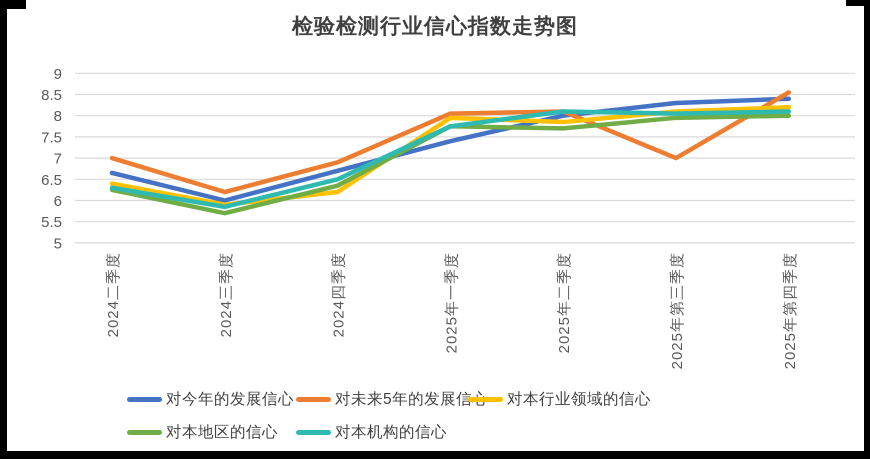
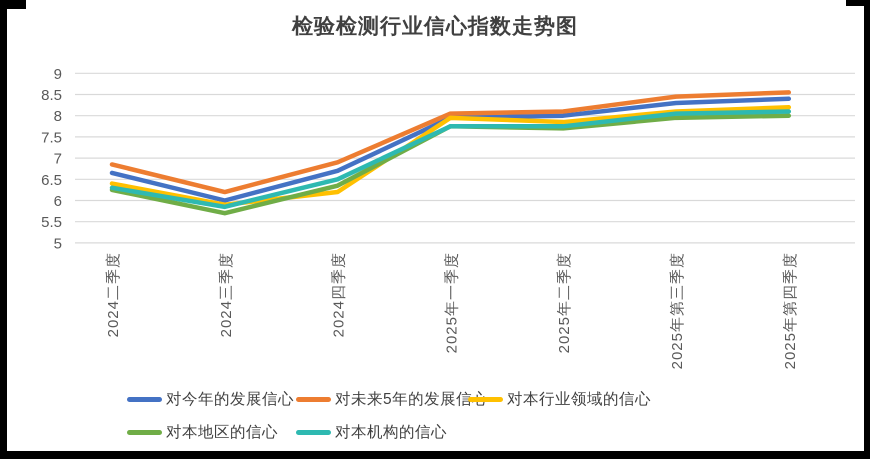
对未来5年的发展信心/2024二季度: 7.0 -> 6.8
对今年的发展信心/2025年一季度: 7.4 -> 8.0
对本机构的信心/2025年二季度: 8.1 -> 7.8
对未来5年的发展信心/2025年第三季度: 7.0 -> 8.4
